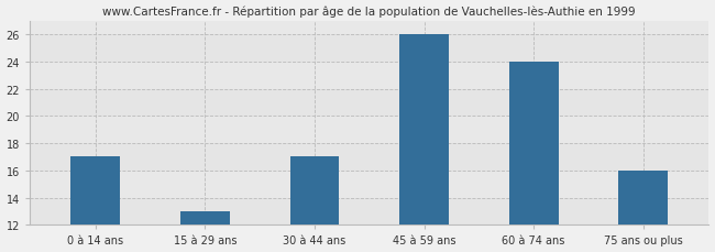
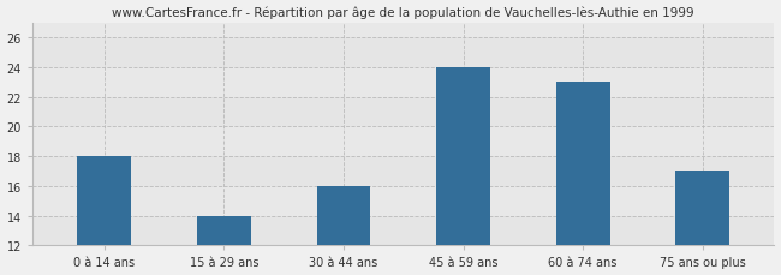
0 à 14 ans: 17 -> 18
15 à 29 ans: 13 -> 14
30 à 44 ans: 17 -> 16
45 à 59 ans: 26 -> 24
60 à 74 ans: 24 -> 23
75 ans ou plus: 16 -> 17
